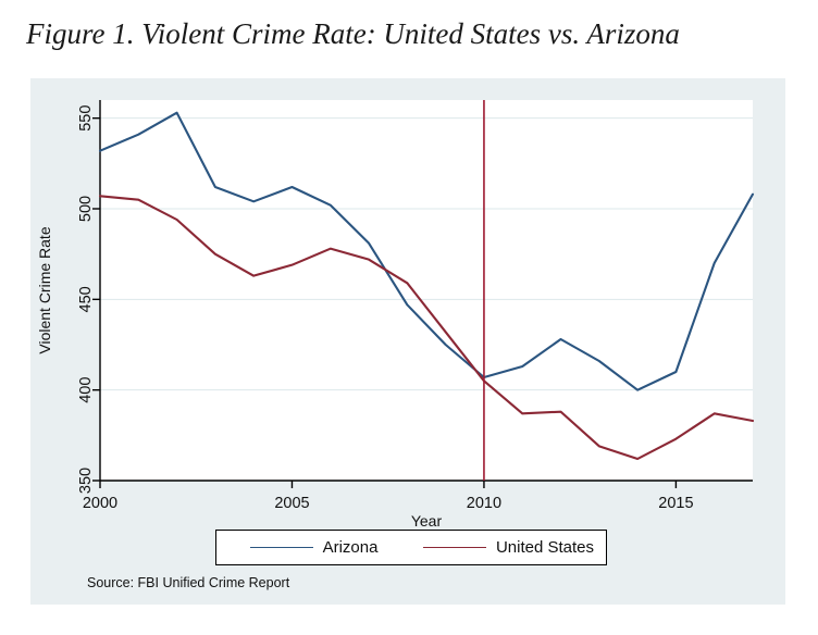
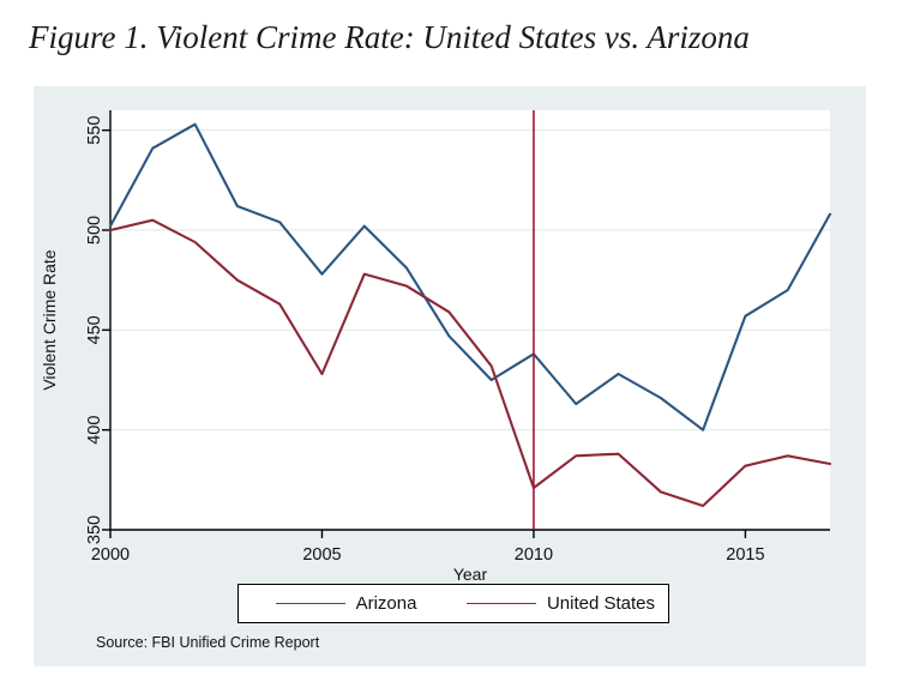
Arizona/2000: 532 -> 502
United States/2000: 507 -> 500
Arizona/2005: 512 -> 478
United States/2005: 469 -> 428
Arizona/2010: 407 -> 438
United States/2010: 405 -> 371
Arizona/2015: 410 -> 457
United States/2015: 373 -> 382
